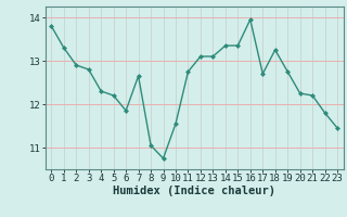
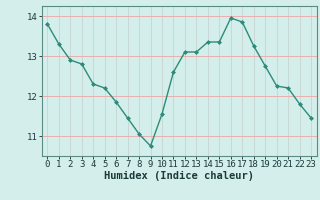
7: 12.65 -> 11.45
11: 12.75 -> 12.60
17: 12.70 -> 13.85
